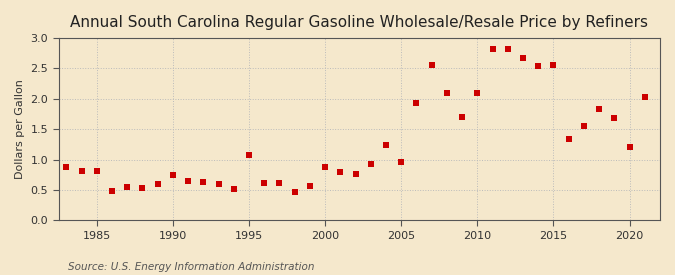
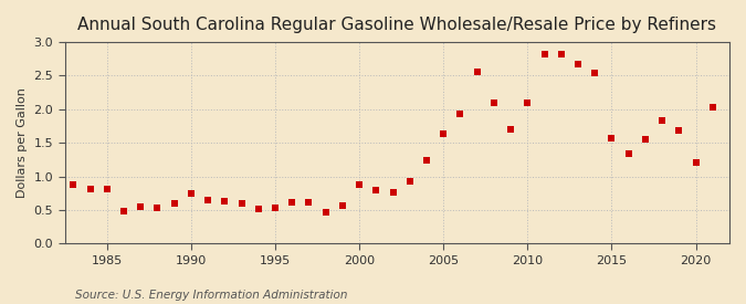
1995: 1.08 -> 0.54
2005: 0.96 -> 1.63
2015: 2.56 -> 1.57
